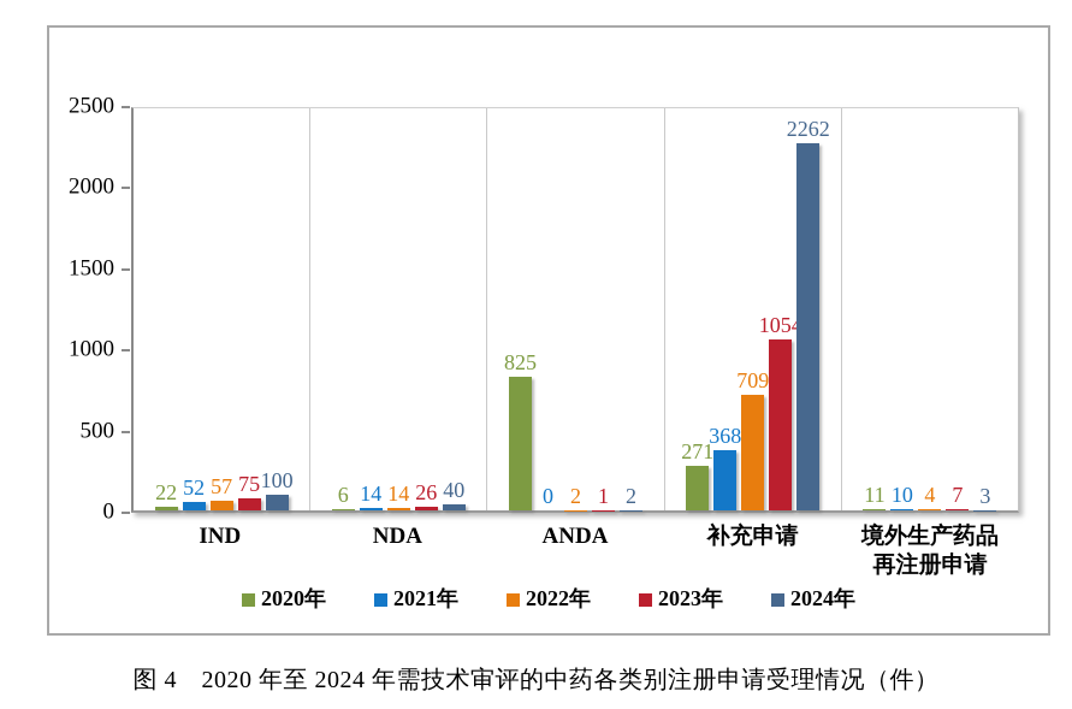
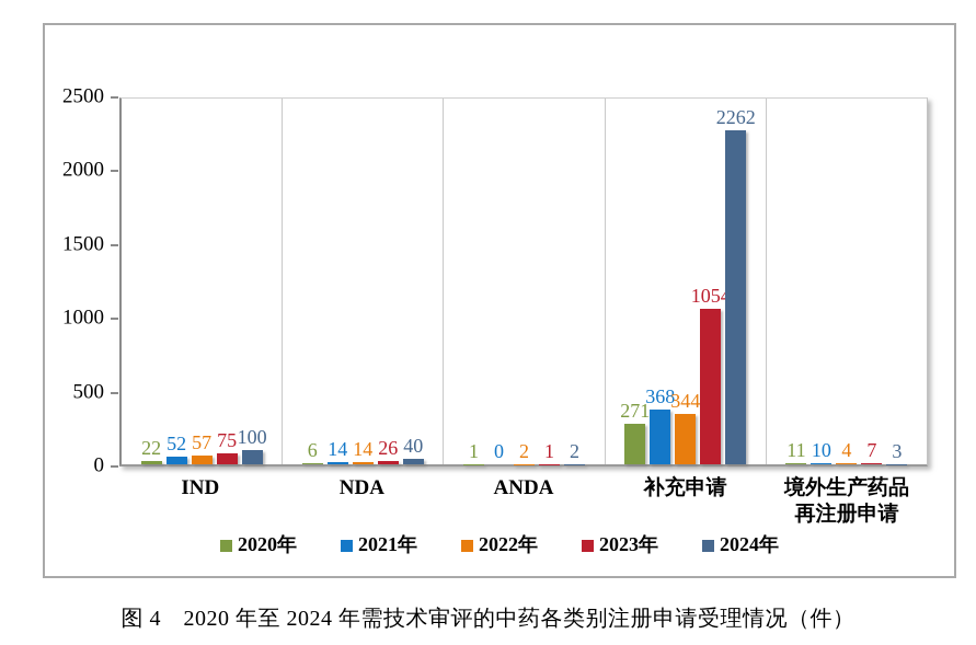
2020年/ANDA: 825 -> 1
2022年/补充申请: 709 -> 344
